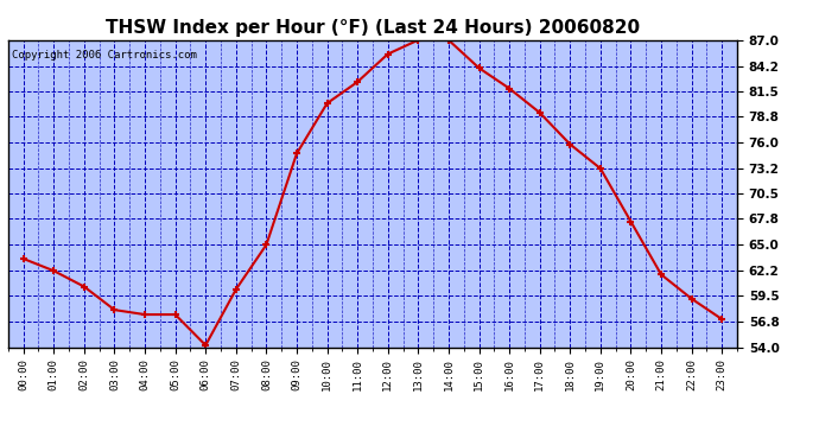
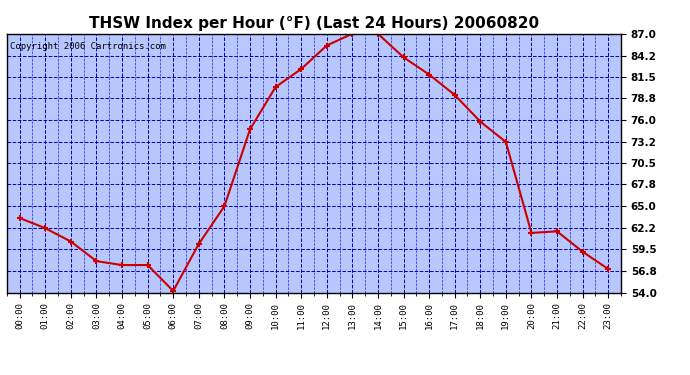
20:00: 67.5 -> 61.6
